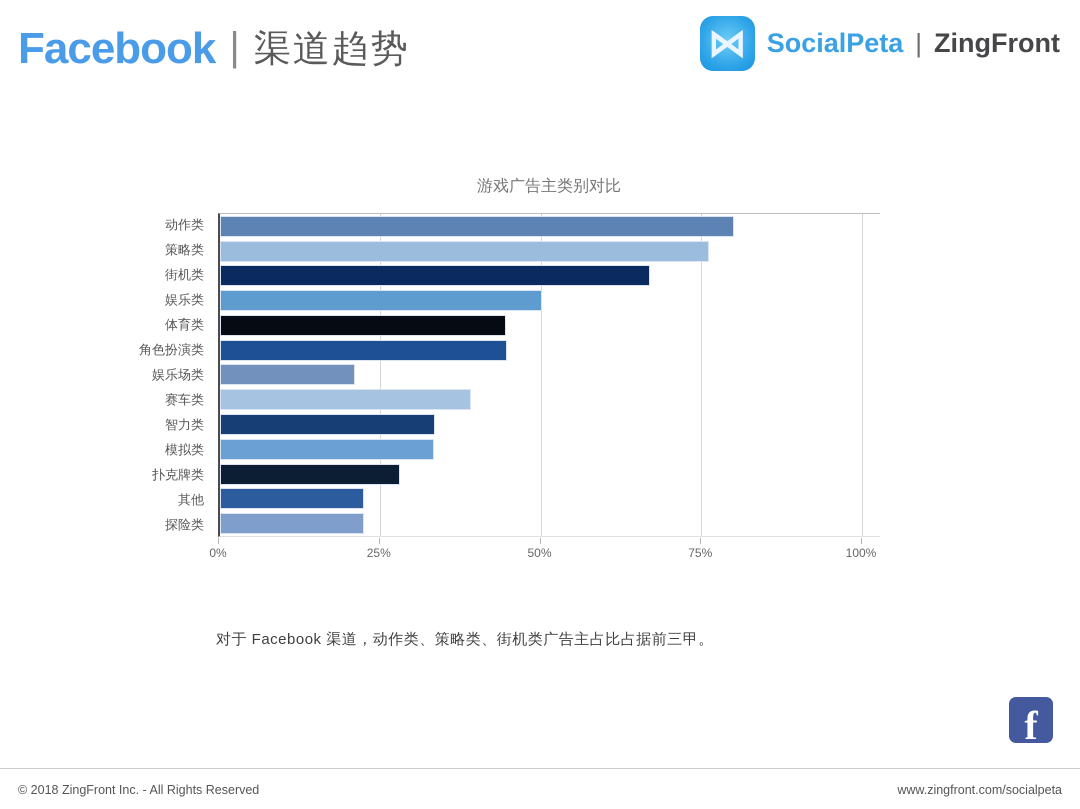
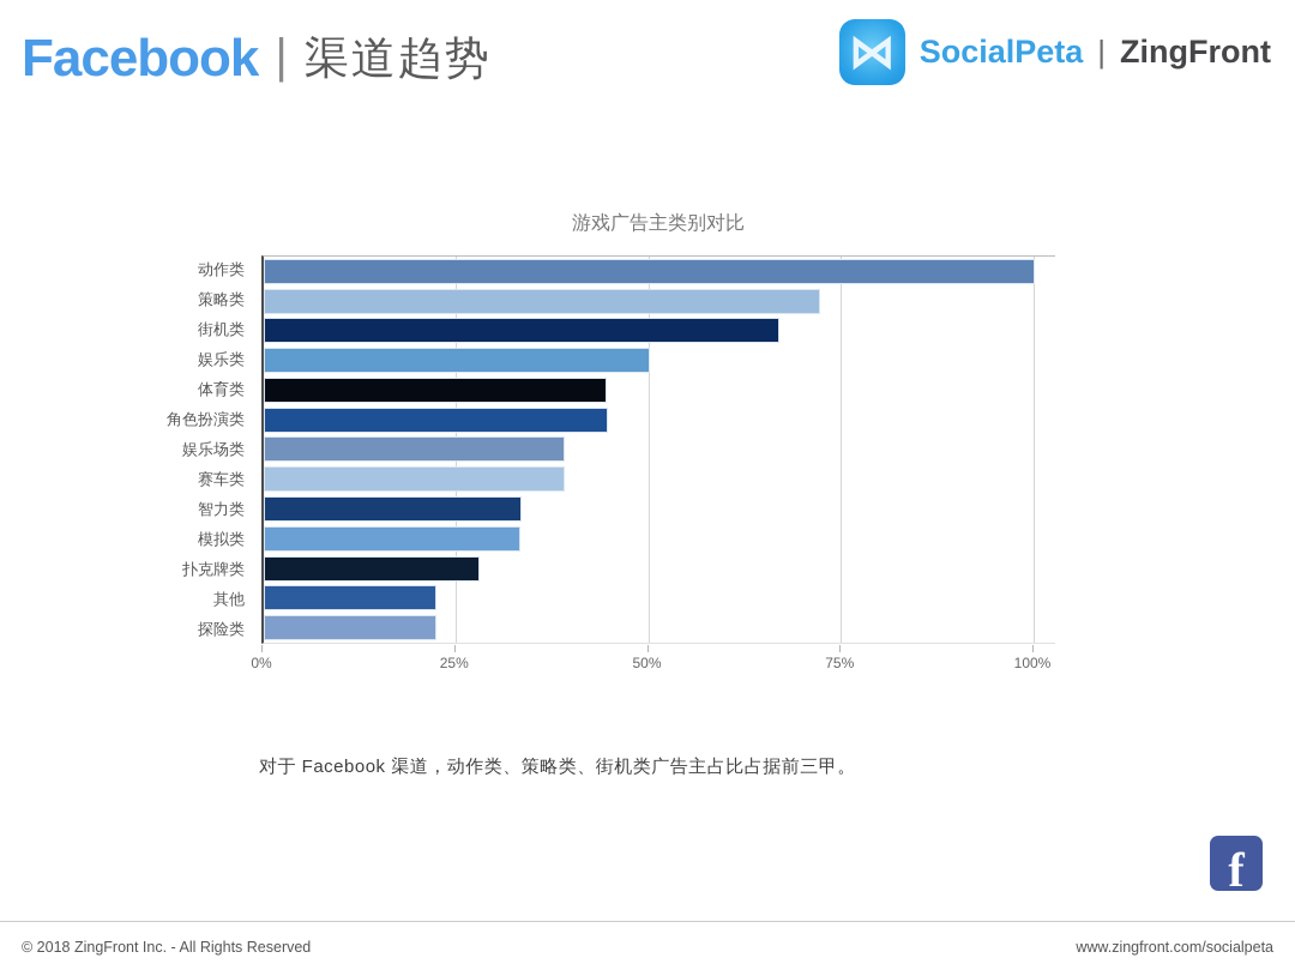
动作类: 80% -> 100%
策略类: 76% -> 72%
娱乐场类: 21% -> 39%
